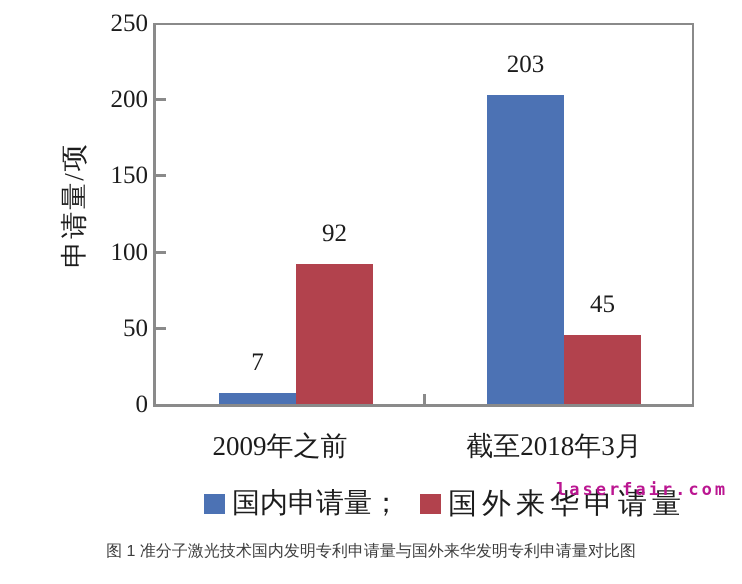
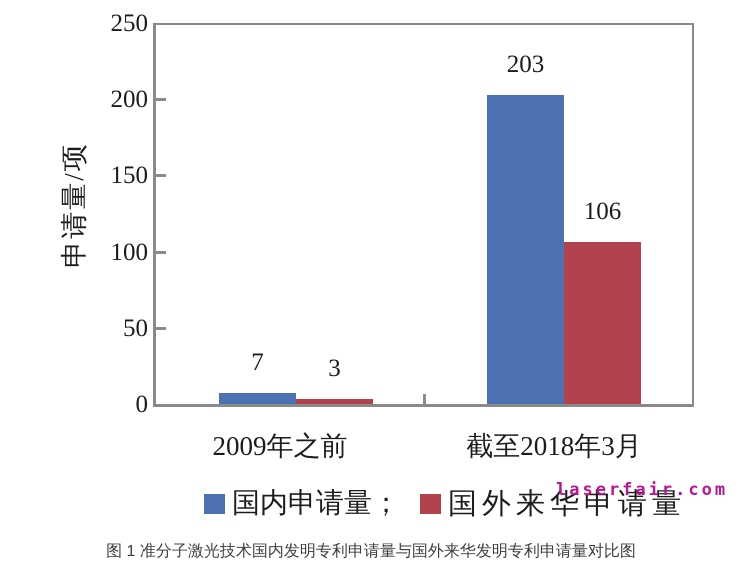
国外来华申请量/2009年之前: 92 -> 3
国外来华申请量/截至2018年3月: 45 -> 106
